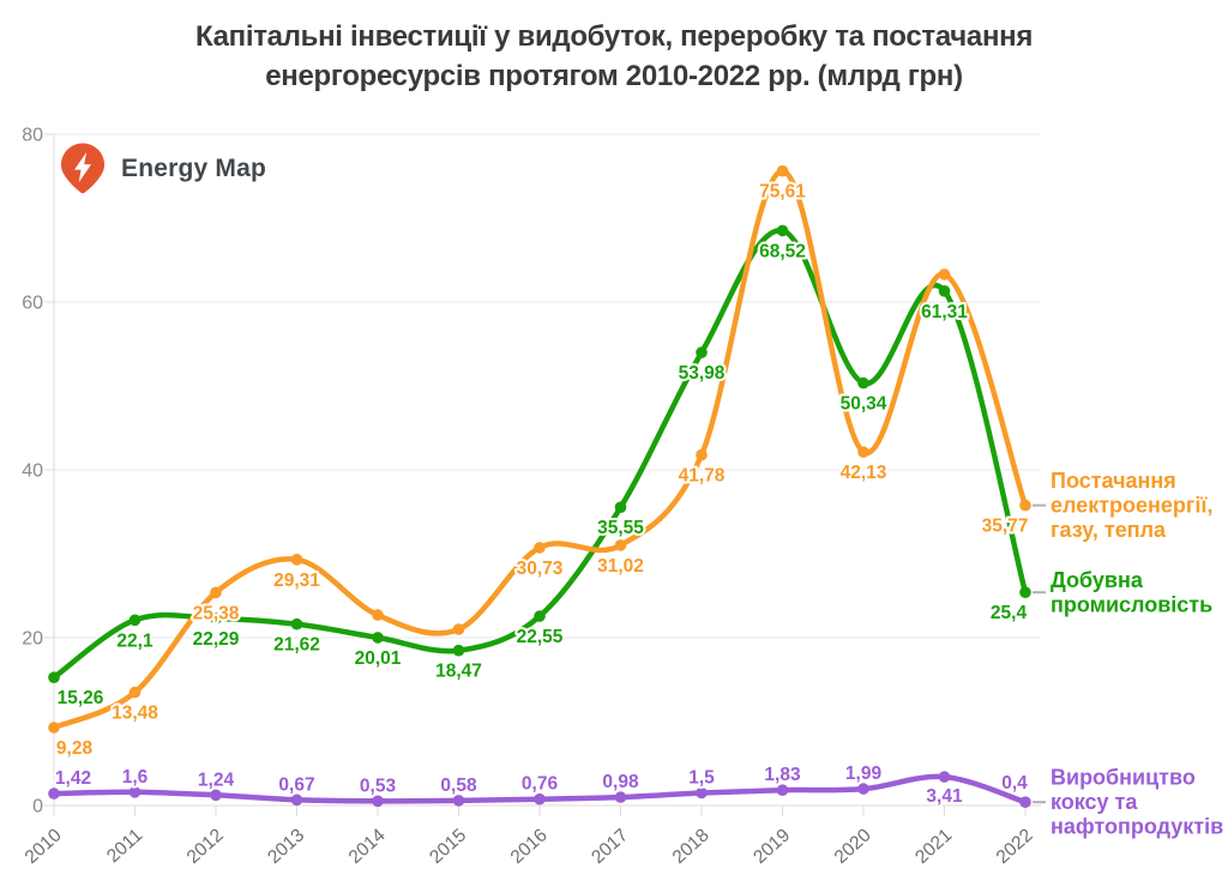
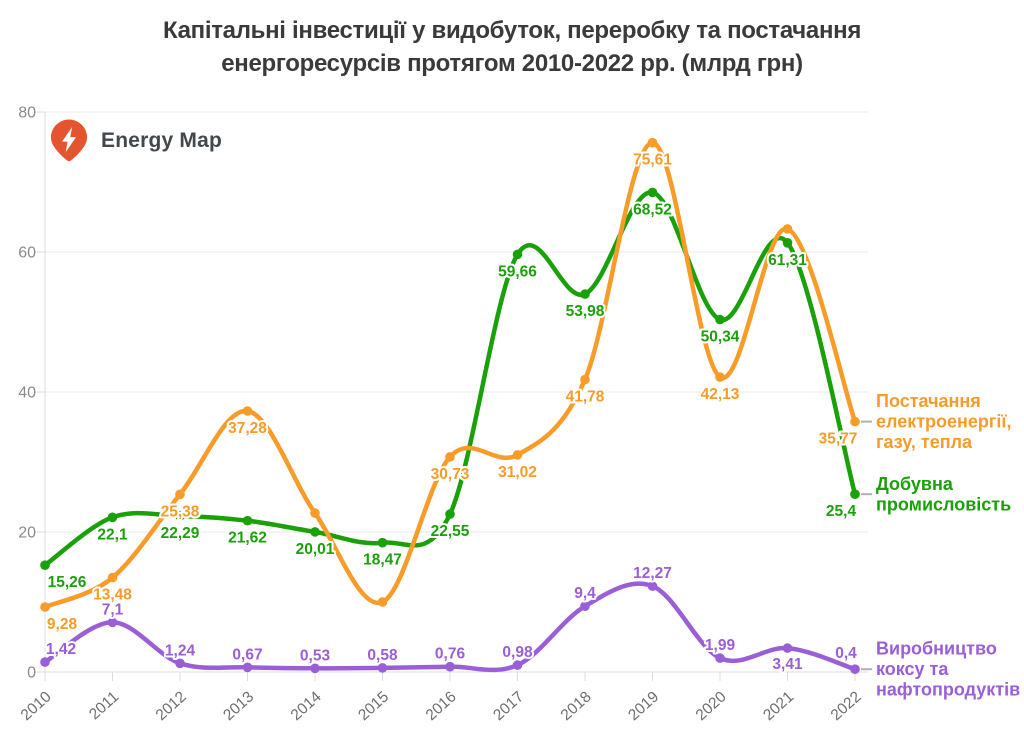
Виробництво коксу та нафтопродуктів/2011: 1,6 -> 7,1
Постачання електроенергії, газу, тепла/2013: 29,31 -> 37,28
Постачання електроенергії, газу, тепла/2015: 21 -> 10
Добувна промисловість/2017: 35,55 -> 59,66
Виробництво коксу та нафтопродуктів/2018: 1,5 -> 9,4
Виробництво коксу та нафтопродуктів/2019: 1,83 -> 12,27
